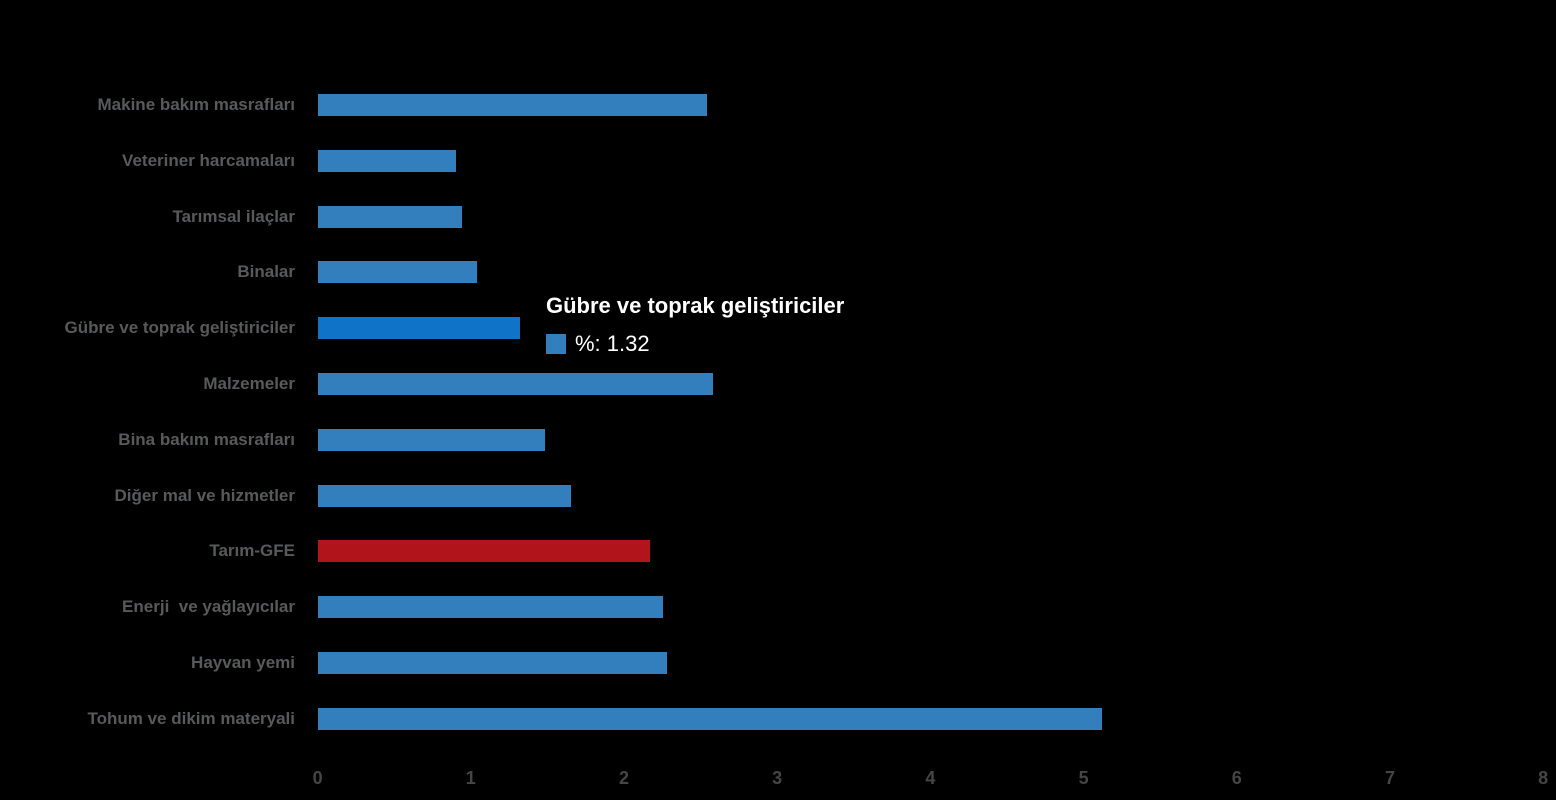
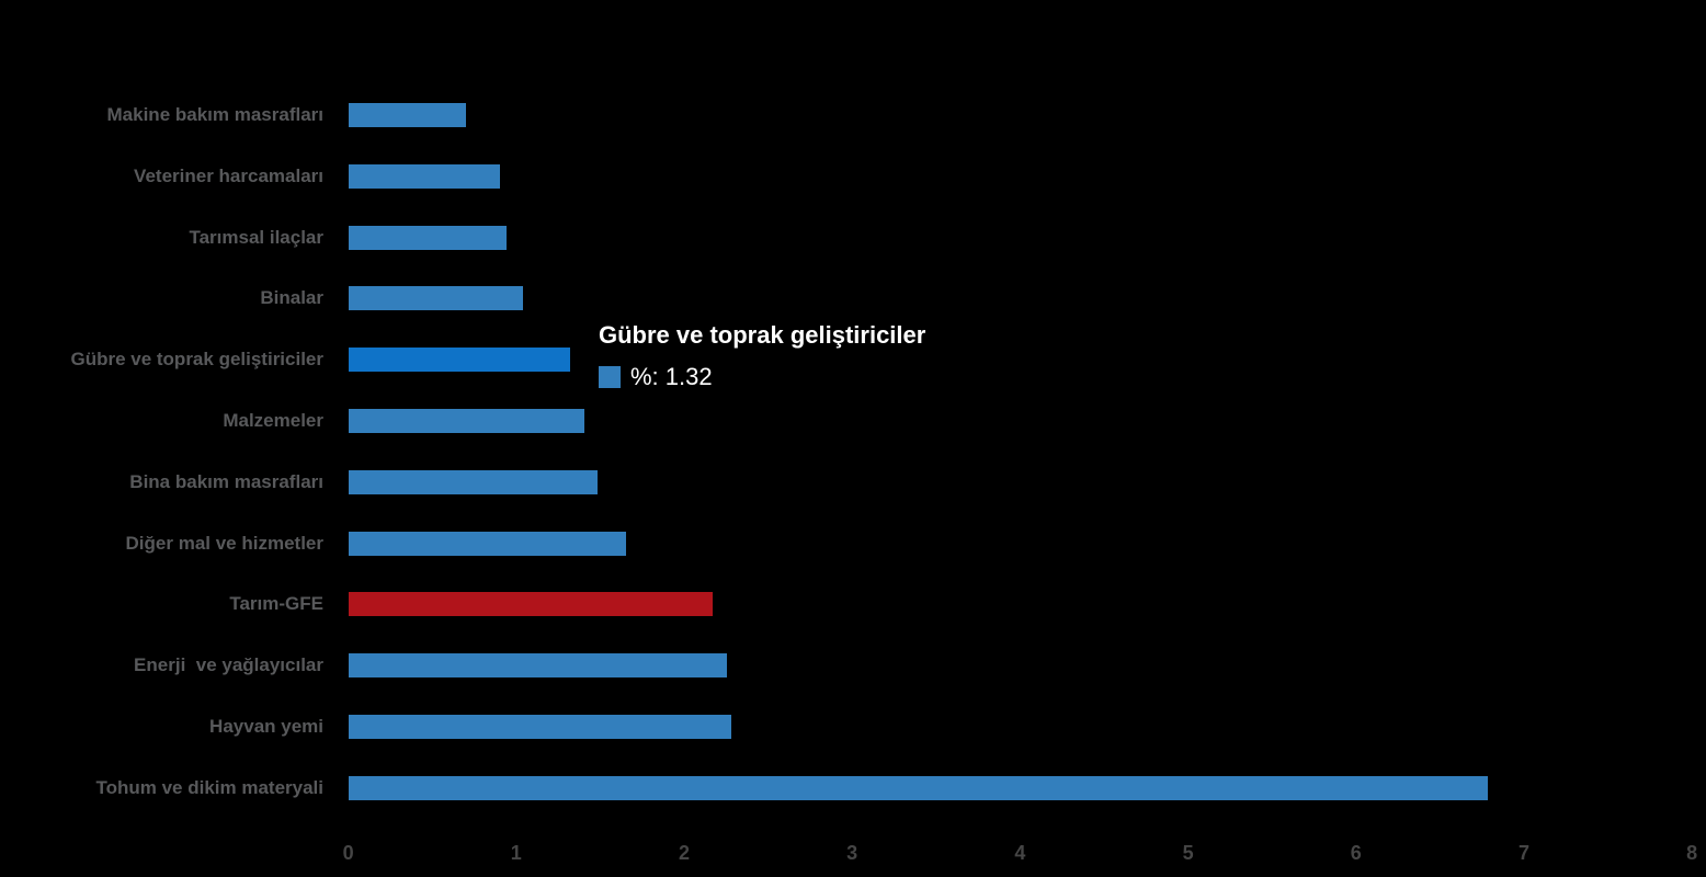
Makine bakım masrafları: 2.54 -> 0.70
Malzemeler: 2.58 -> 1.40
Tohum ve dikim materyali: 5.12 -> 6.78
